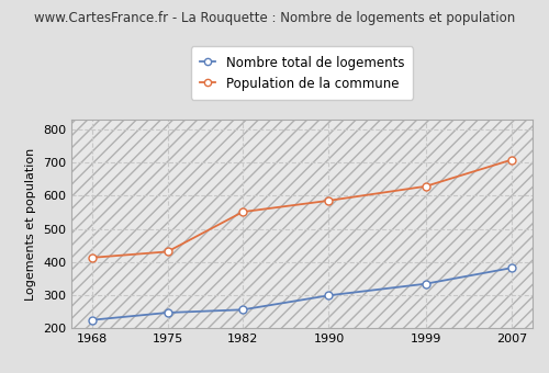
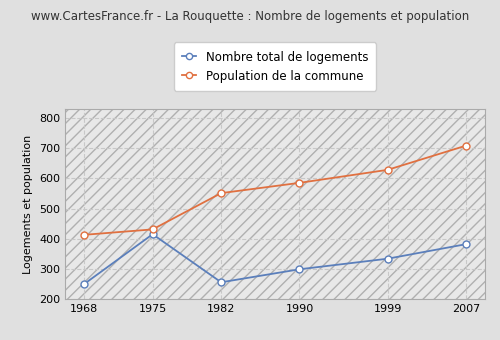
Nombre total de logements/1968: 225 -> 250
Nombre total de logements/1975: 247 -> 415
